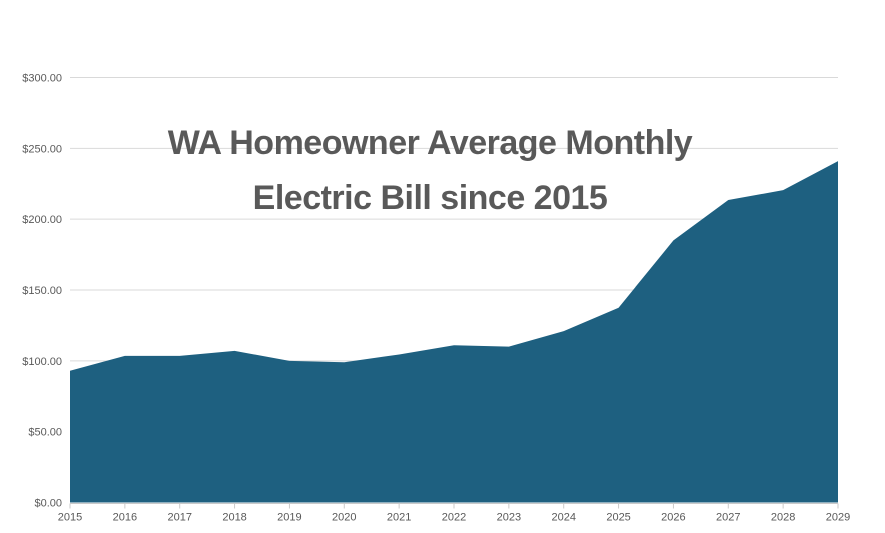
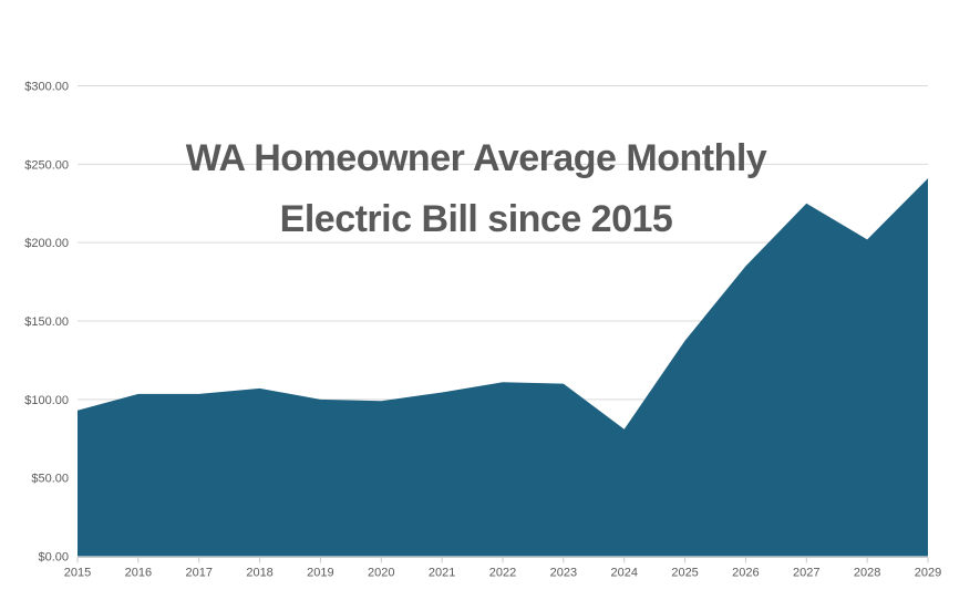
2024: $121 -> $81
2027: $214 -> $225
2028: $220 -> $202
